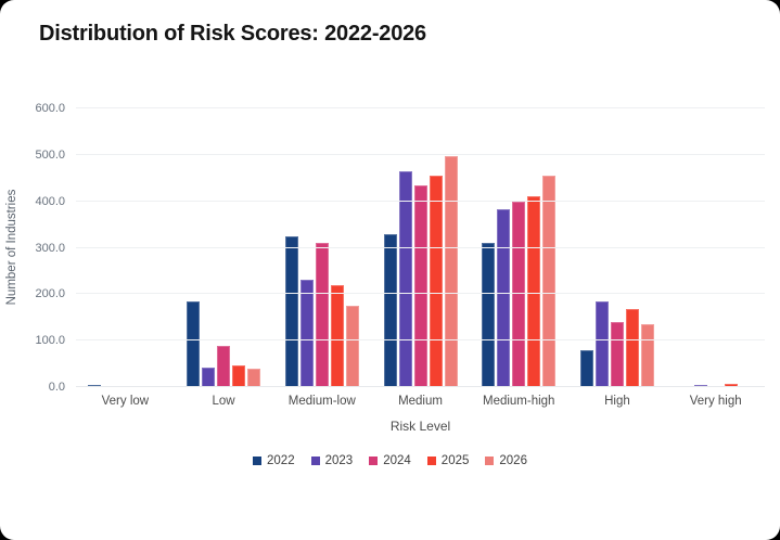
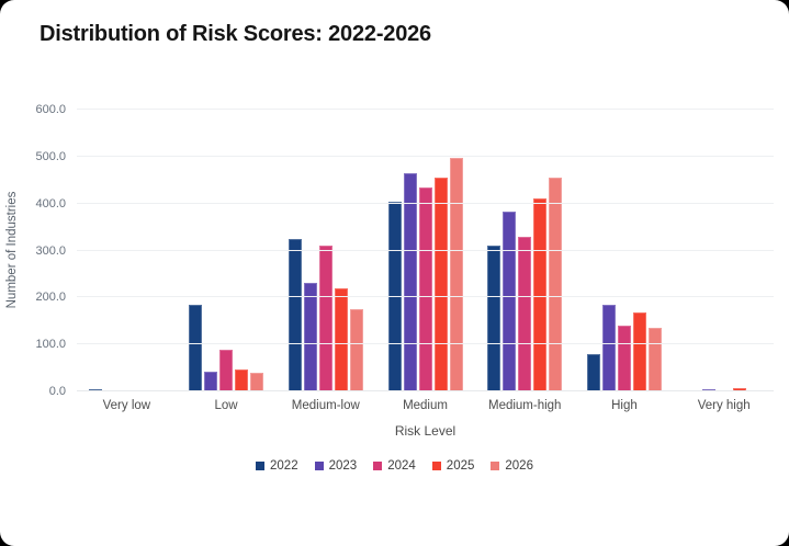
2022/Medium: 330 -> 400
2024/Medium-high: 400 -> 330
